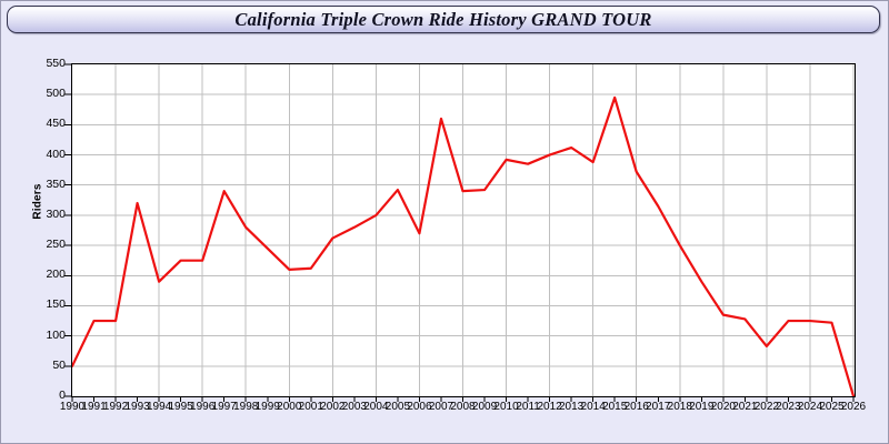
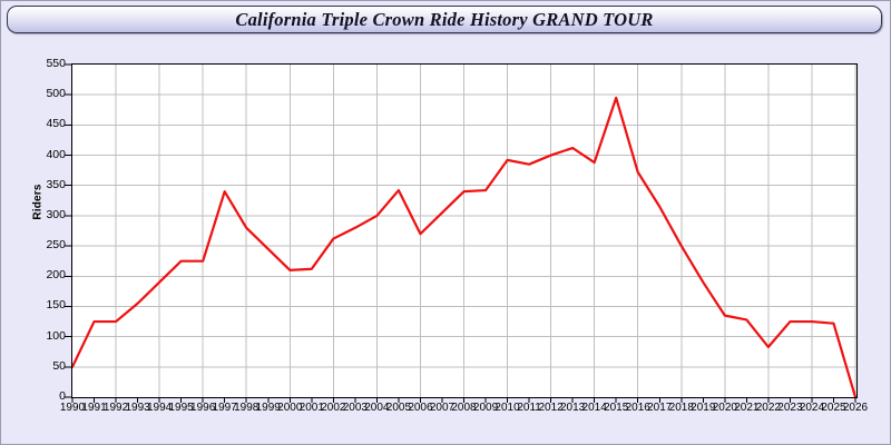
1993: 320 -> 160
2007: 460 -> 300
